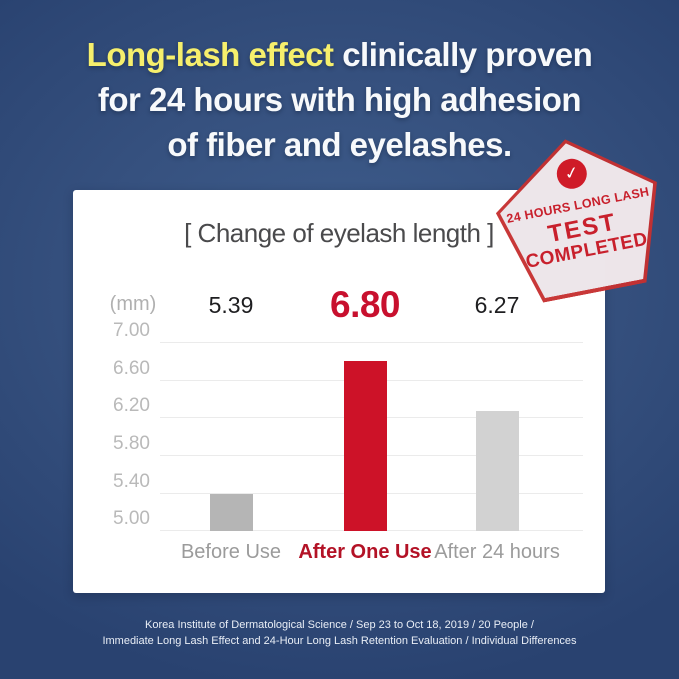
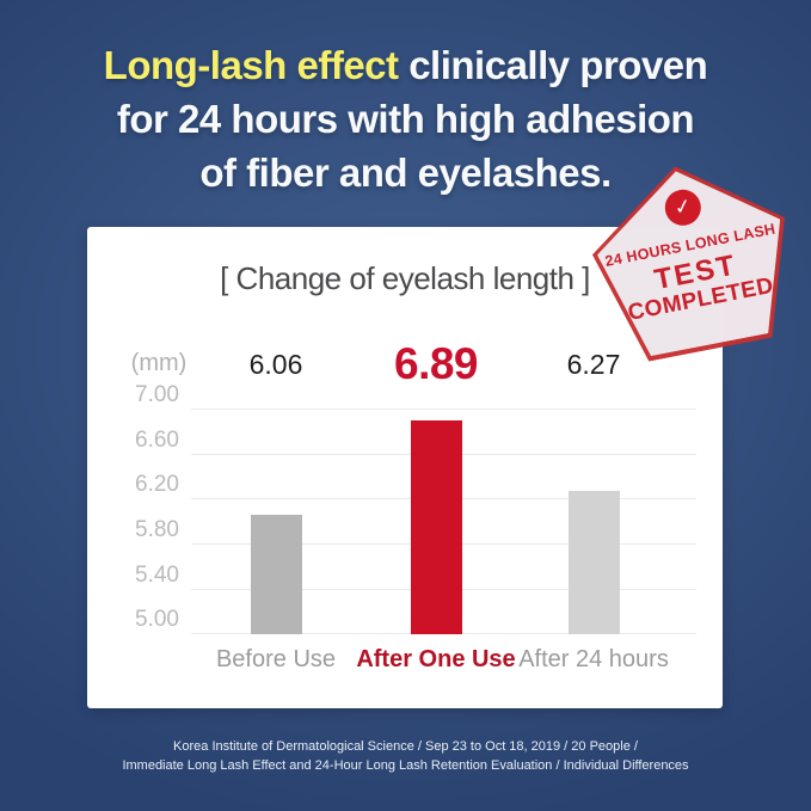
Before Use: 5.39 -> 6.06
After One Use: 6.80 -> 6.89
